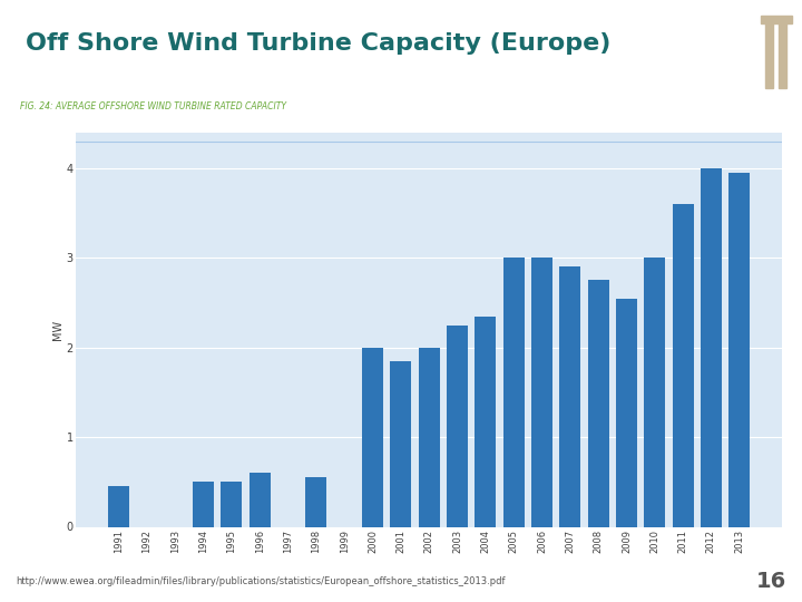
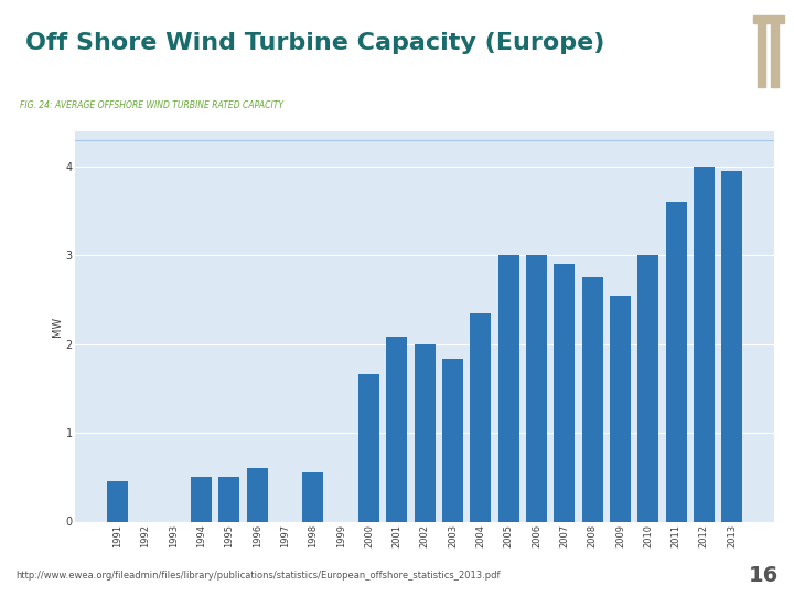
2000: 2.00 -> 1.66
2001: 1.85 -> 2.08
2003: 2.25 -> 1.84
